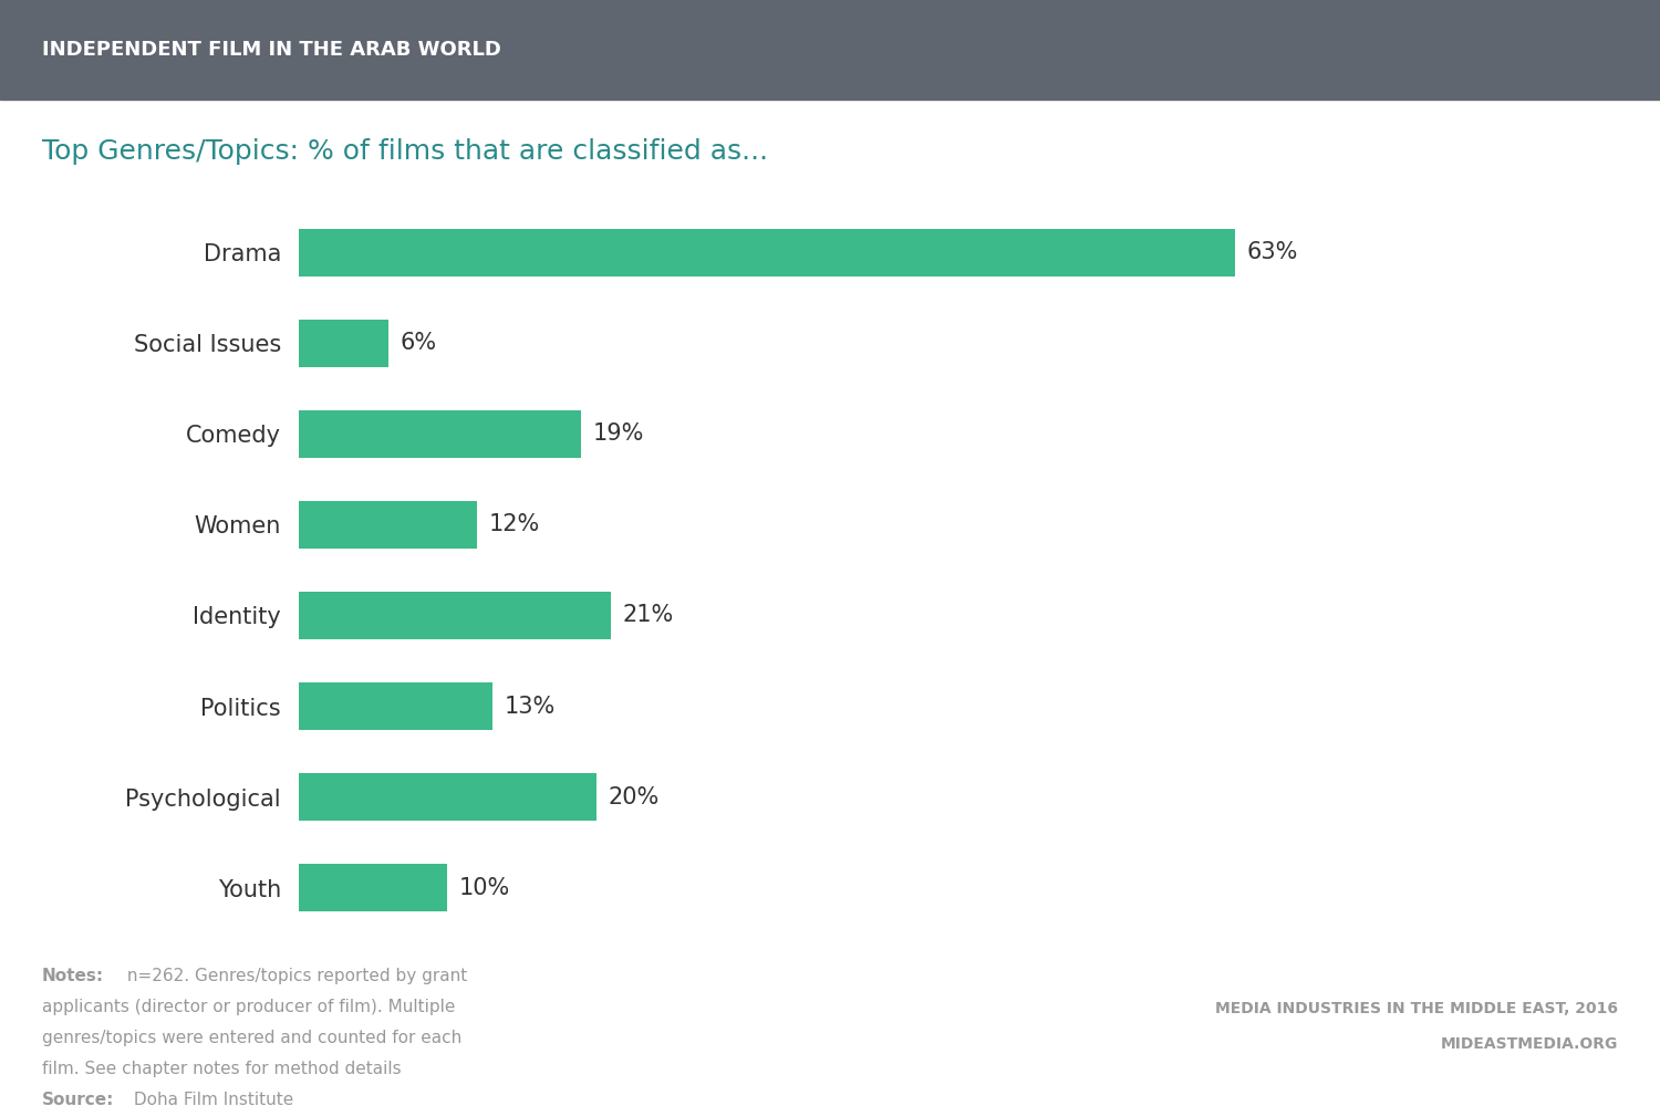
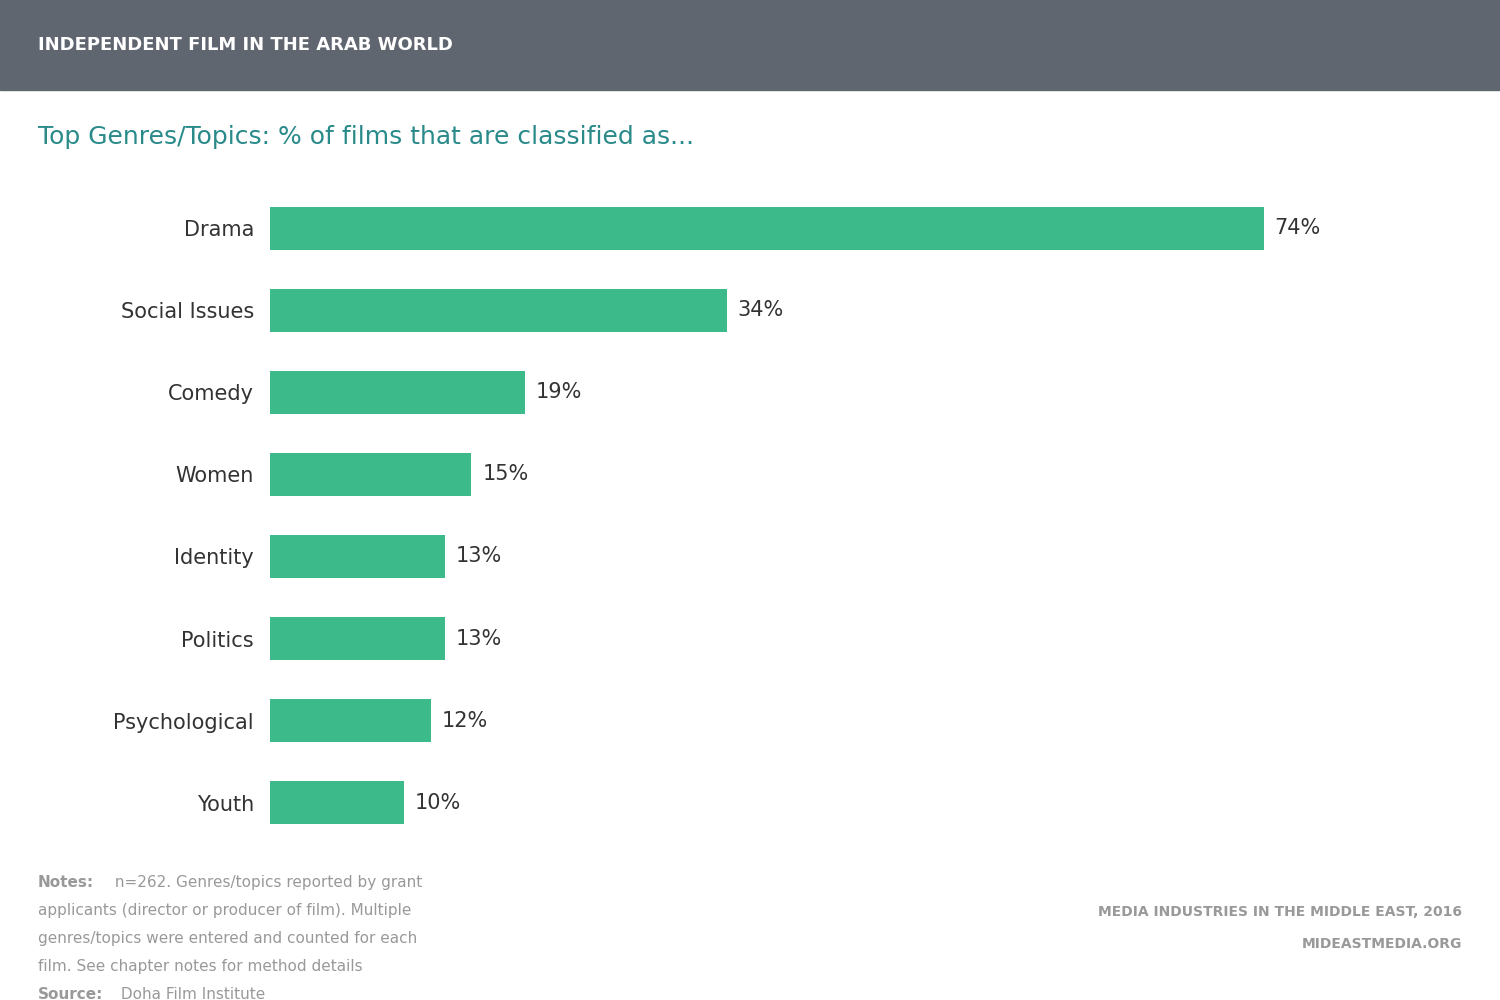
Drama: 63% -> 74%
Social Issues: 6% -> 34%
Women: 12% -> 15%
Identity: 21% -> 13%
Psychological: 20% -> 12%
